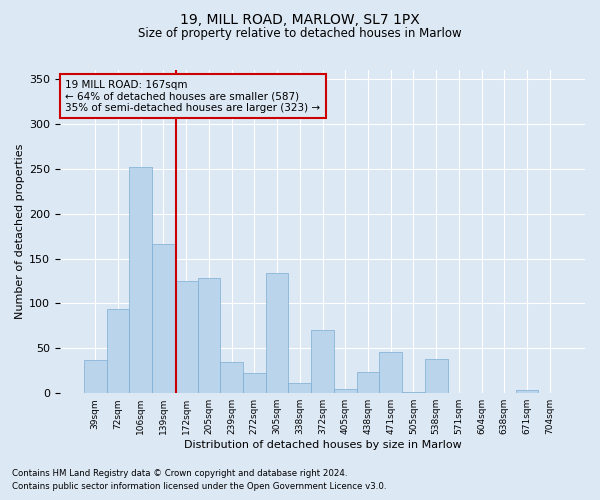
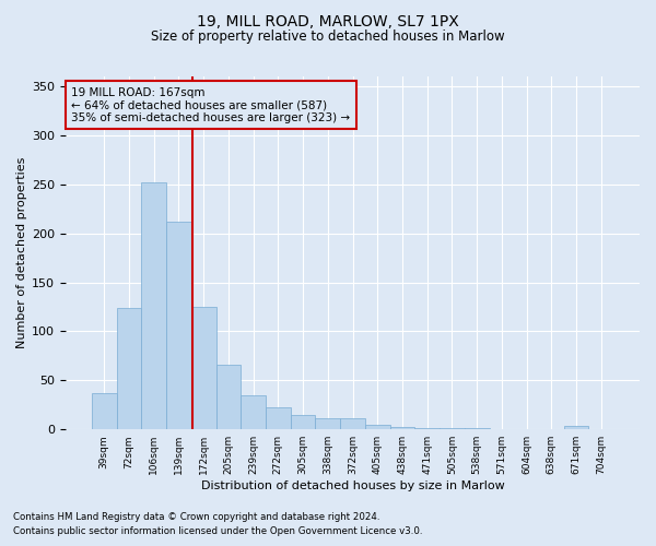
72sqm: 94 -> 124
139sqm: 166 -> 212
205sqm: 128 -> 66
305sqm: 134 -> 15
372sqm: 70 -> 11
438sqm: 24 -> 2
471sqm: 46 -> 1
538sqm: 38 -> 1
